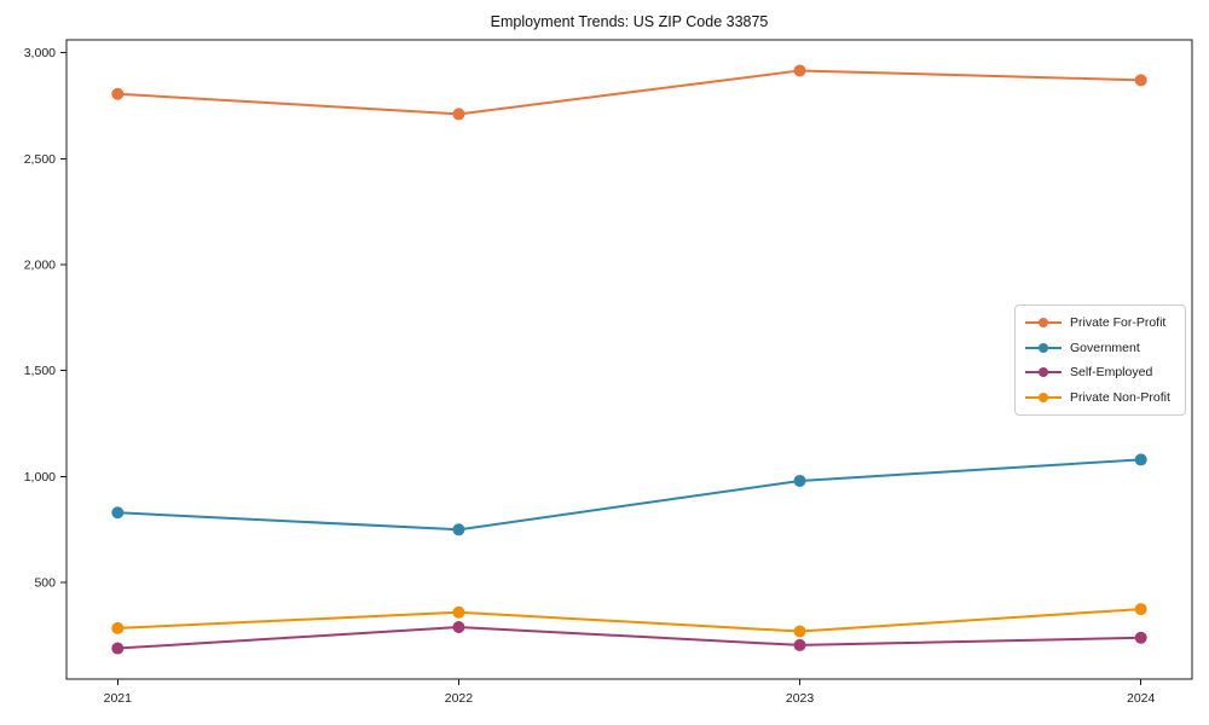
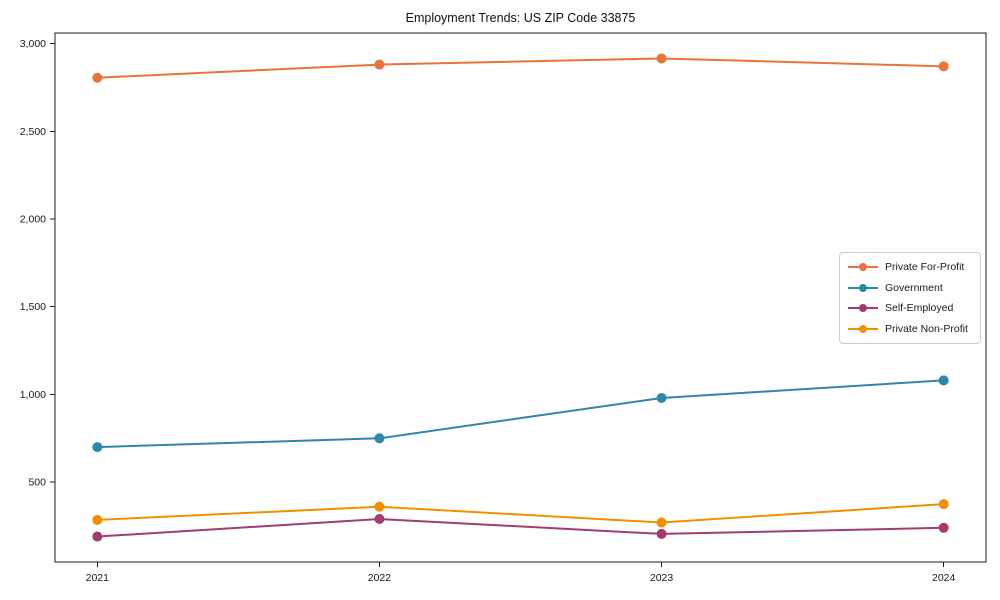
Government/2021: 830 -> 700
Private For-Profit/2022: 2710 -> 2880
